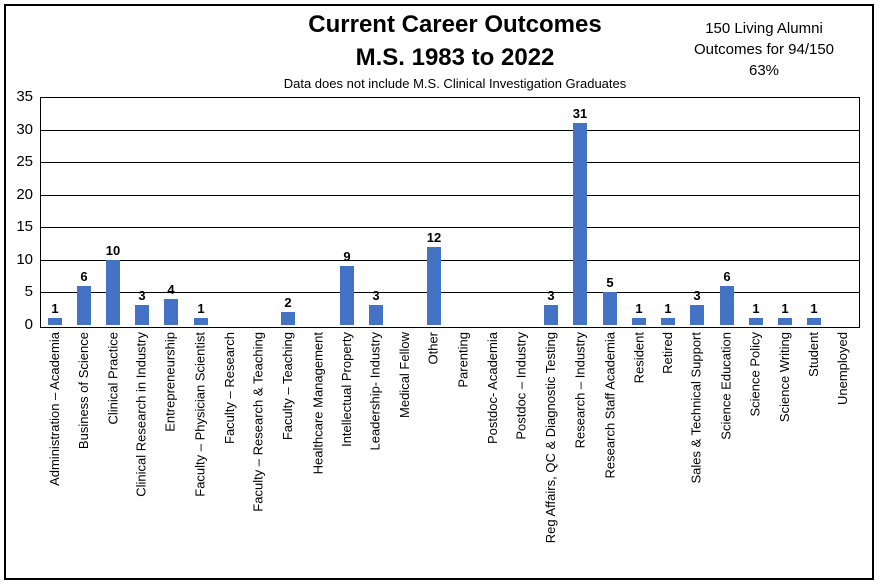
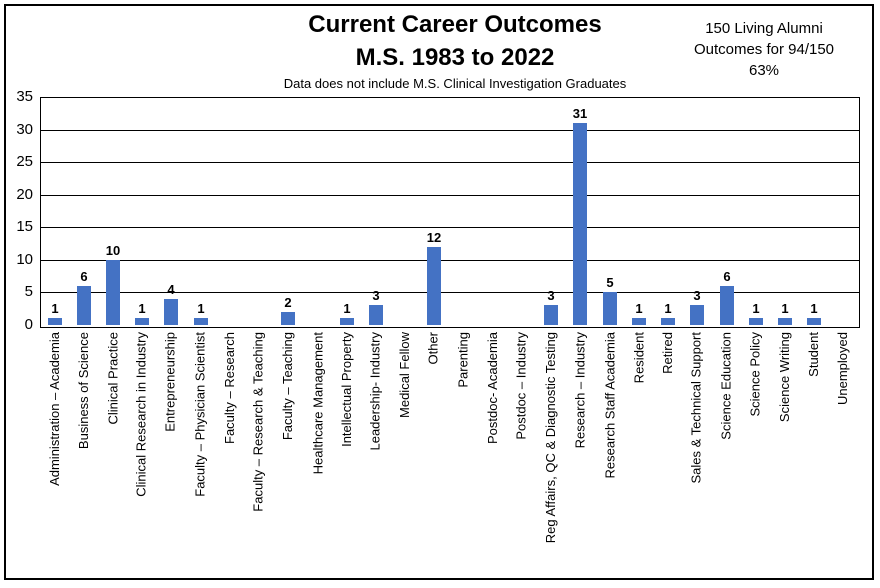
Clinical Research in Industry: 3 -> 1
Intellectual Property: 9 -> 1
